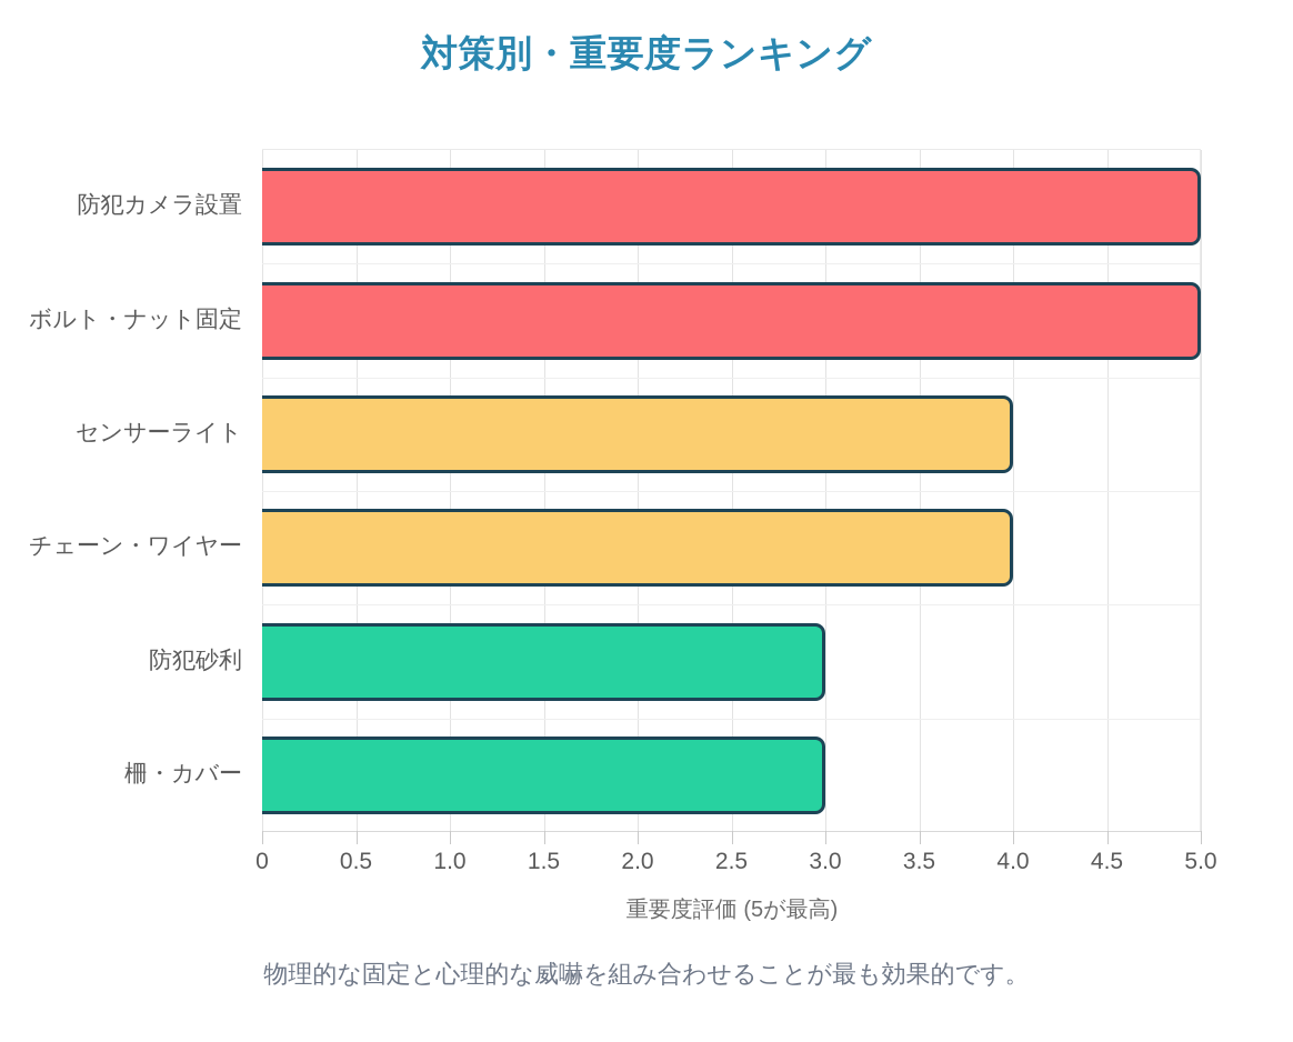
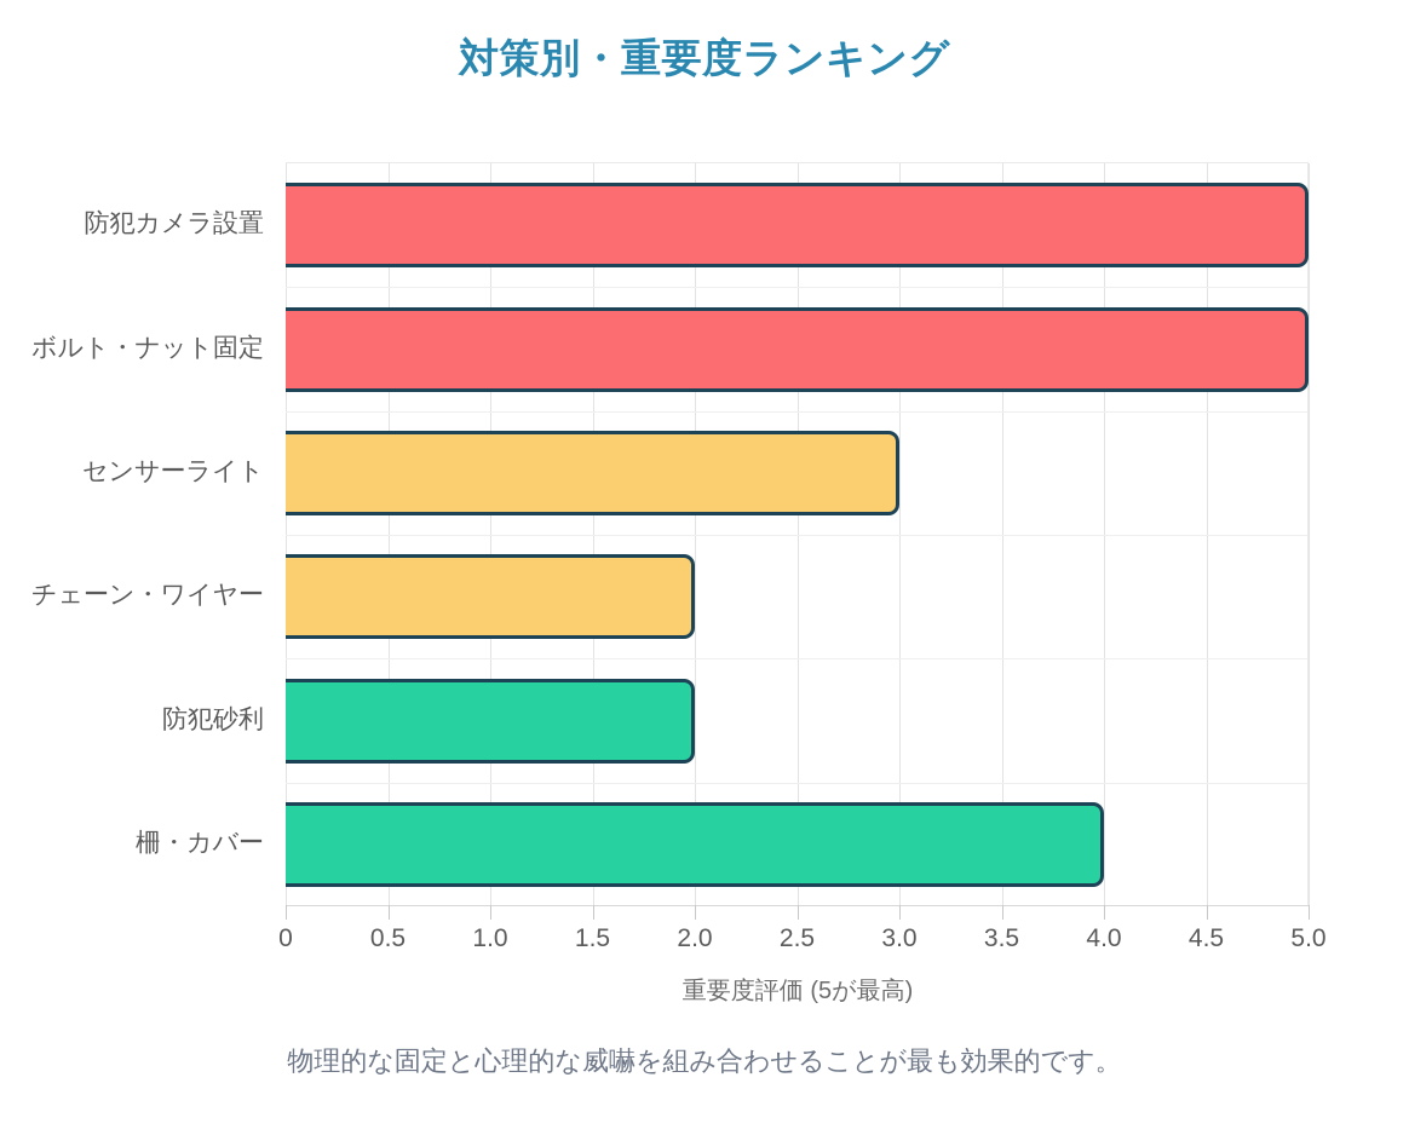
センサーライト: 4 -> 3
チェーン・ワイヤー: 4 -> 2
防犯砂利: 3 -> 2
柵・カバー: 3 -> 4
